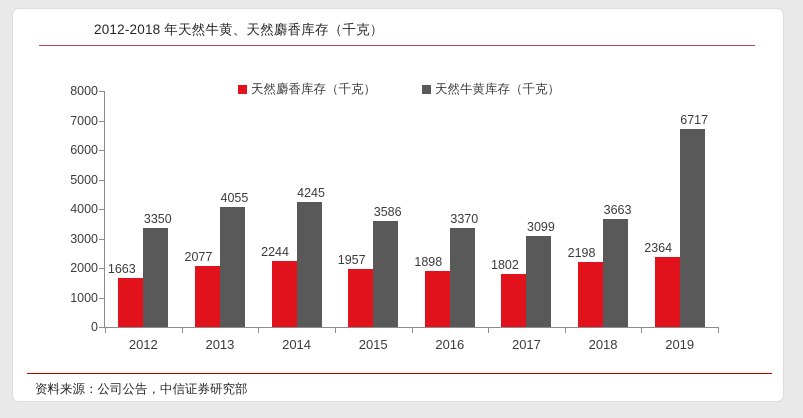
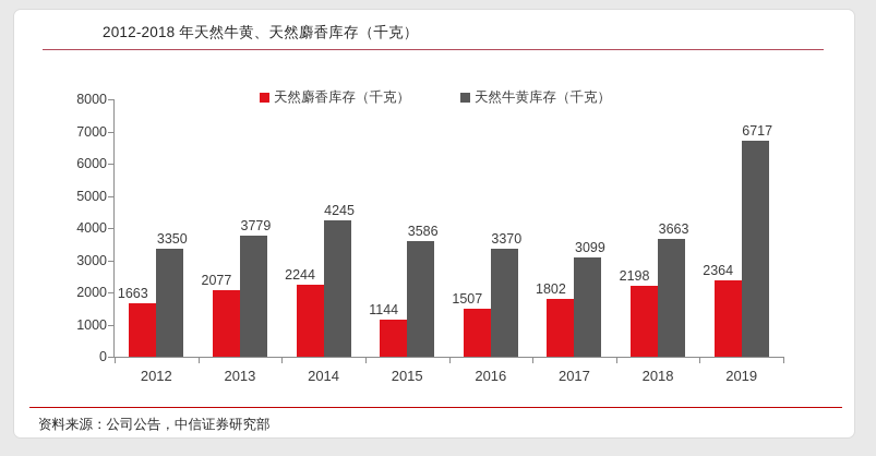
天然牛黄库存（千克）/2013: 4055 -> 3779
天然麝香库存（千克）/2015: 1957 -> 1144
天然麝香库存（千克）/2016: 1898 -> 1507
